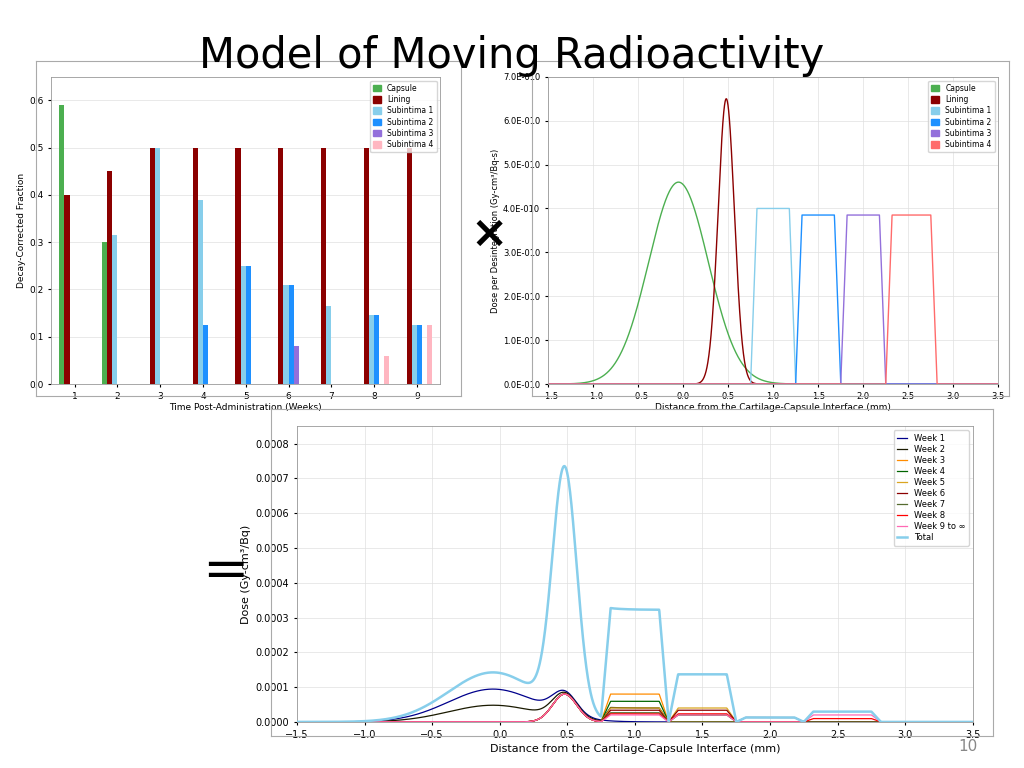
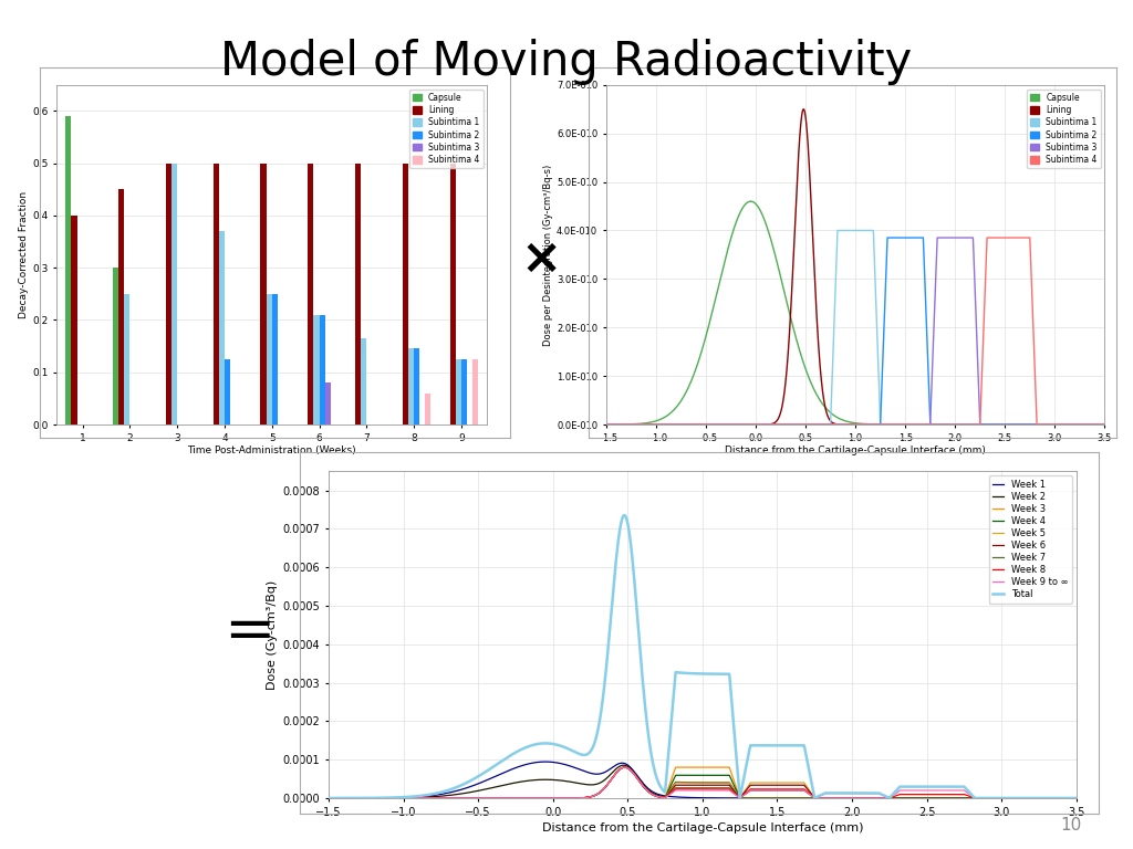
Subintima 1/2: 0.315 -> 0.250
Subintima 1/4: 0.390 -> 0.370
